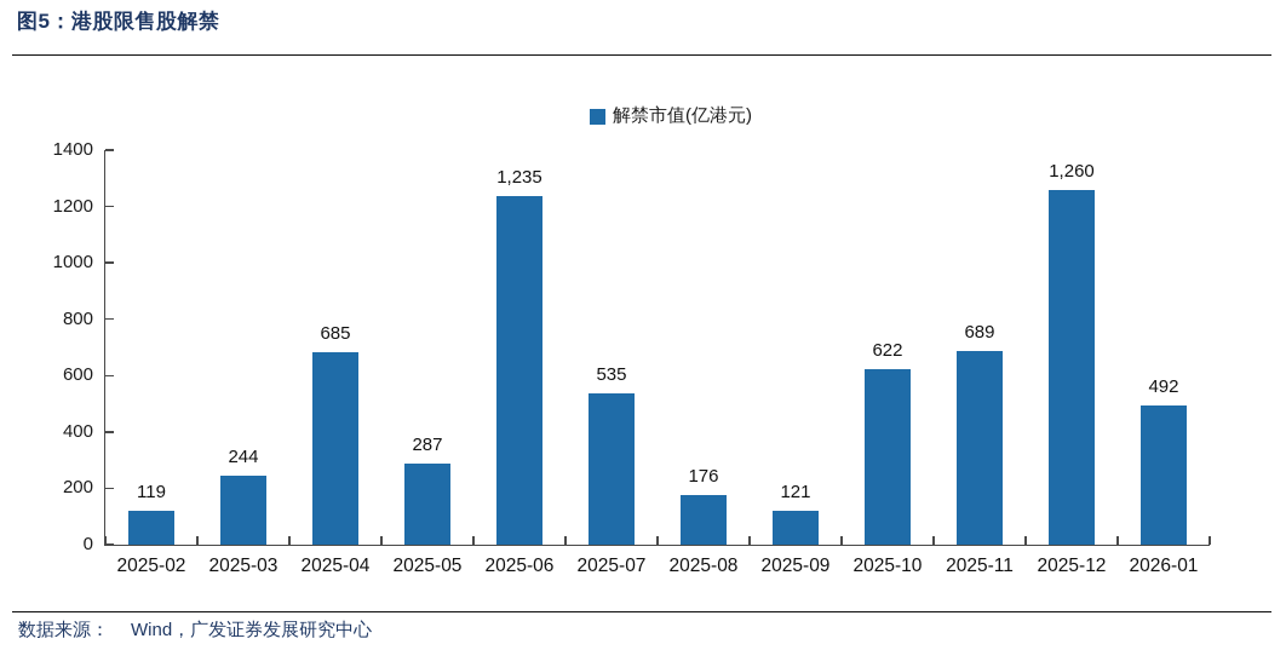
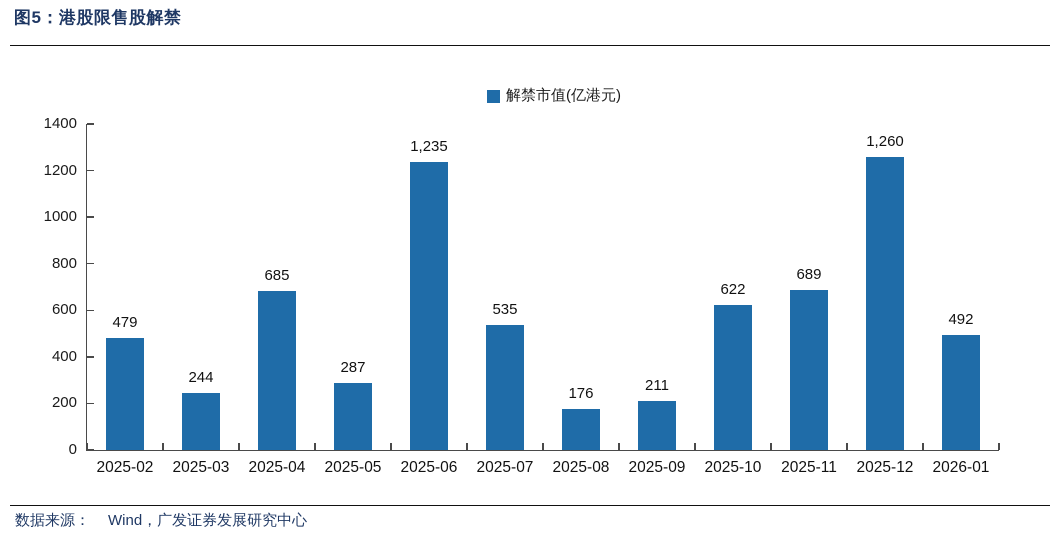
2025-02: 119 -> 479
2025-09: 121 -> 211
